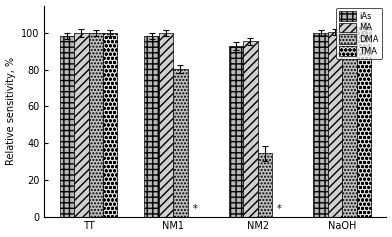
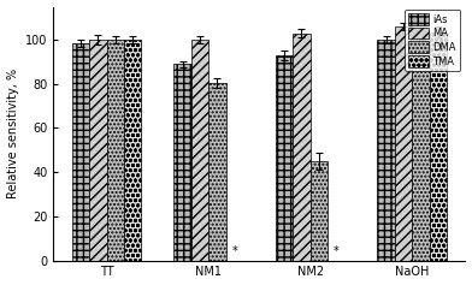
iAs/NM1: 98 -> 89
MA/NM2: 96 -> 103
DMA/NM2: 34 -> 45
MA/NaOH: 100 -> 106
